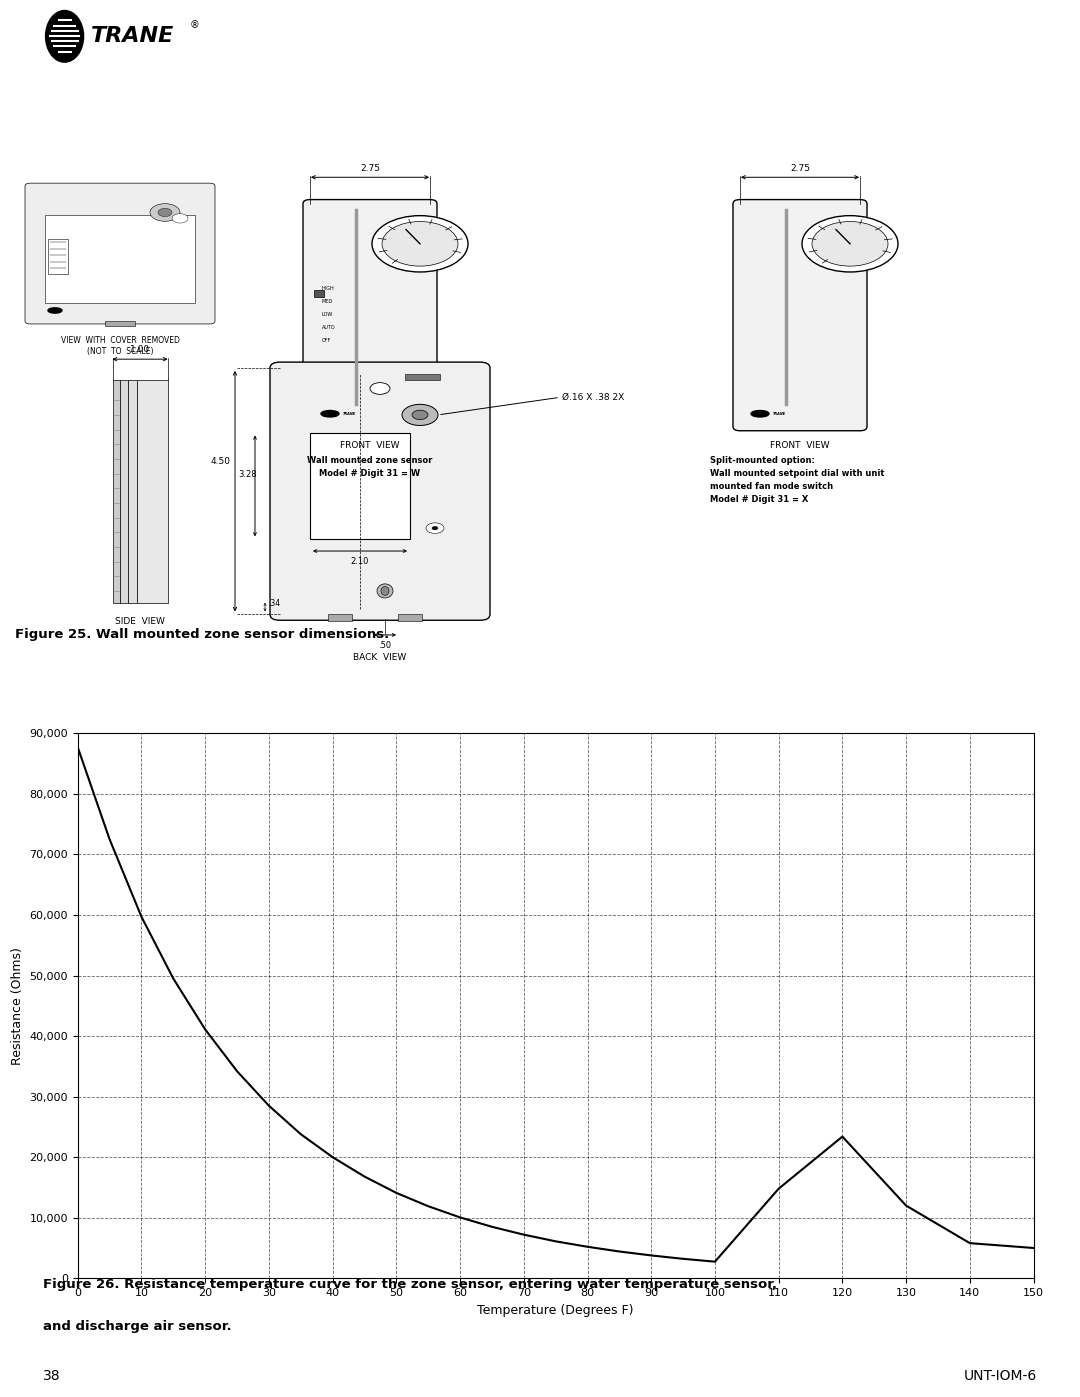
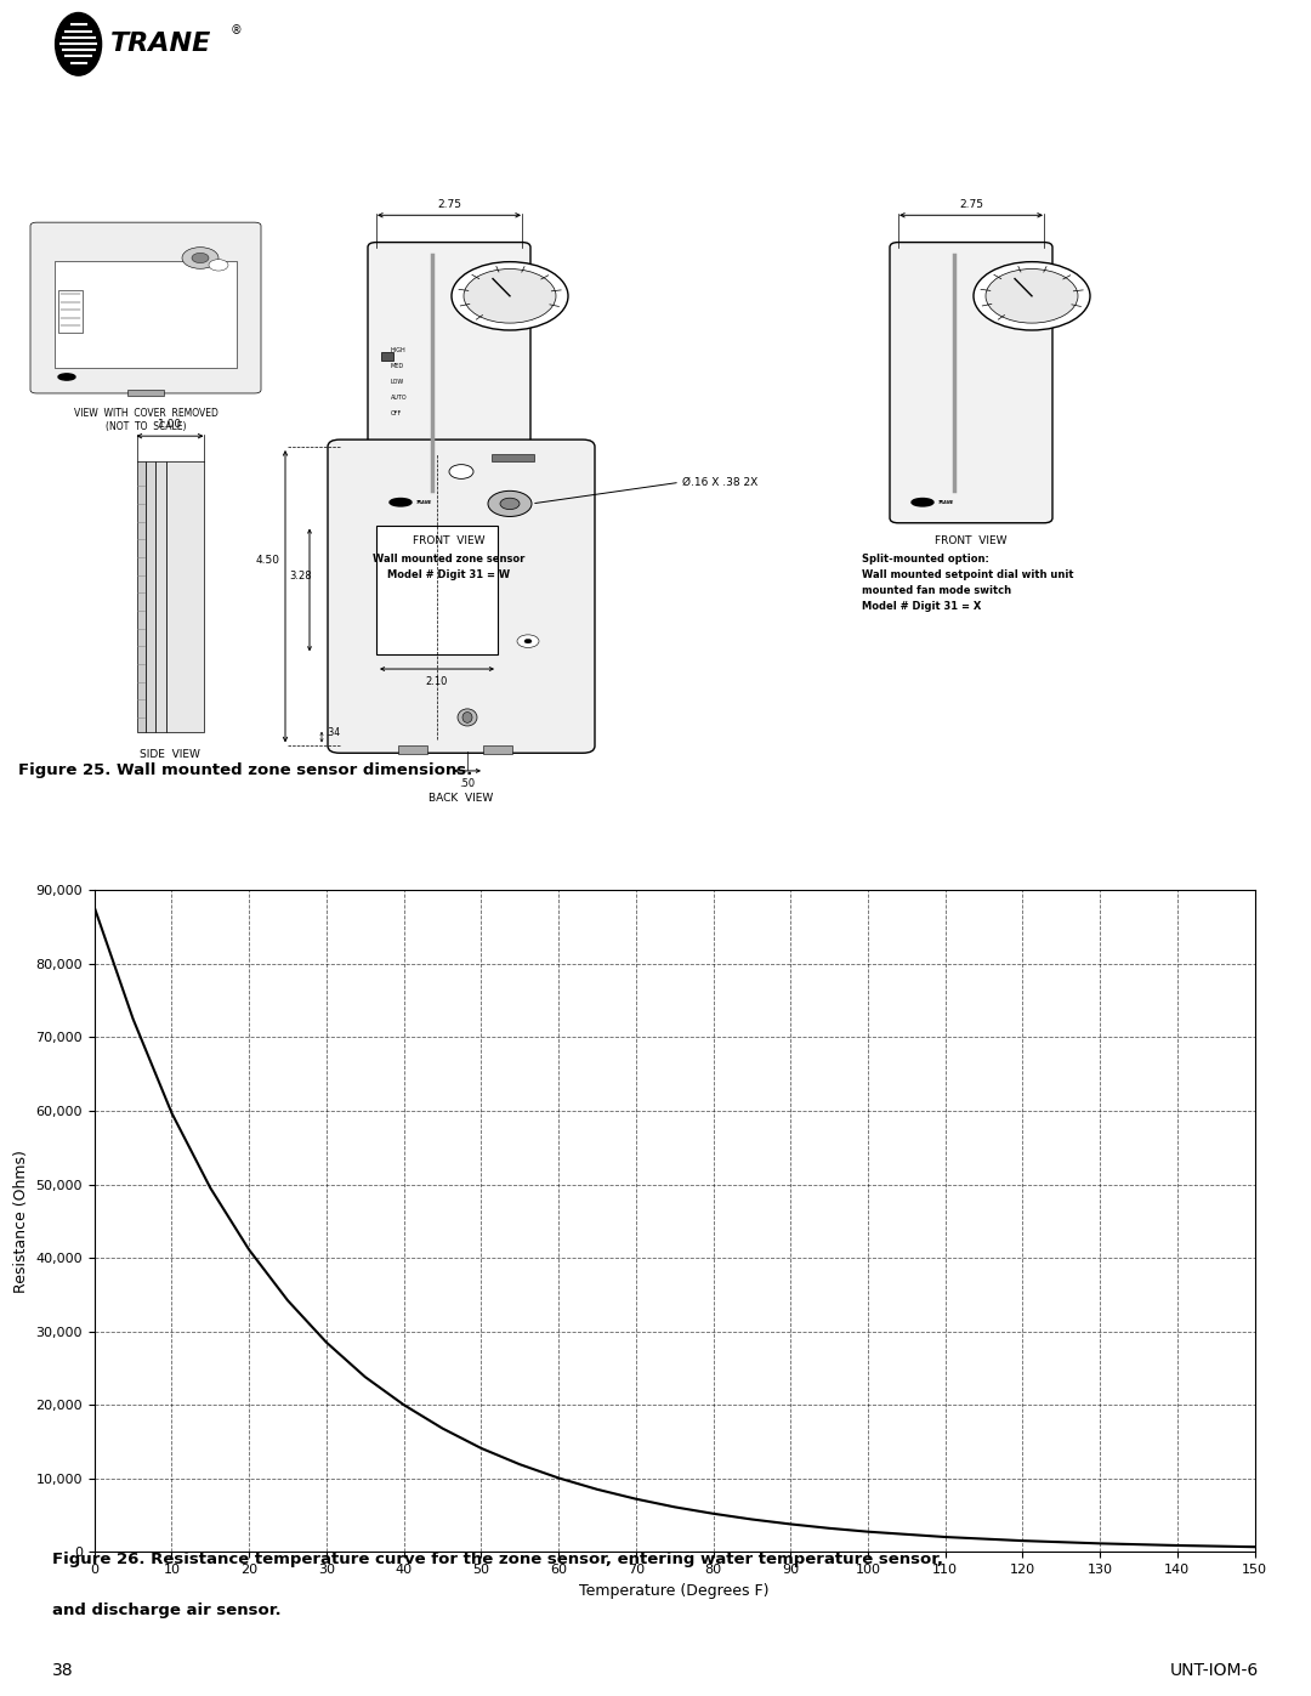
110: 14,800 -> 2,000
120: 23,400 -> 1,500
130: 12,000 -> 1,100
140: 5,800 -> 900
150: 5,000 -> 700
